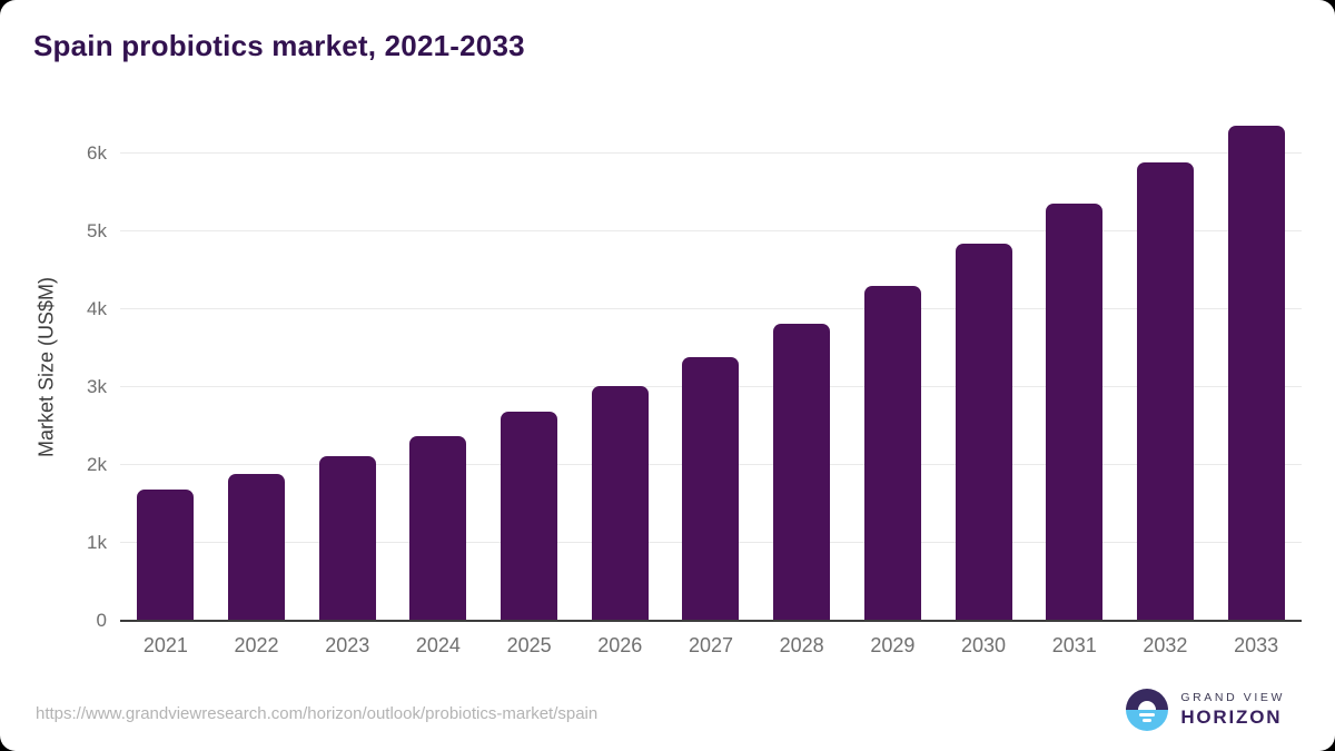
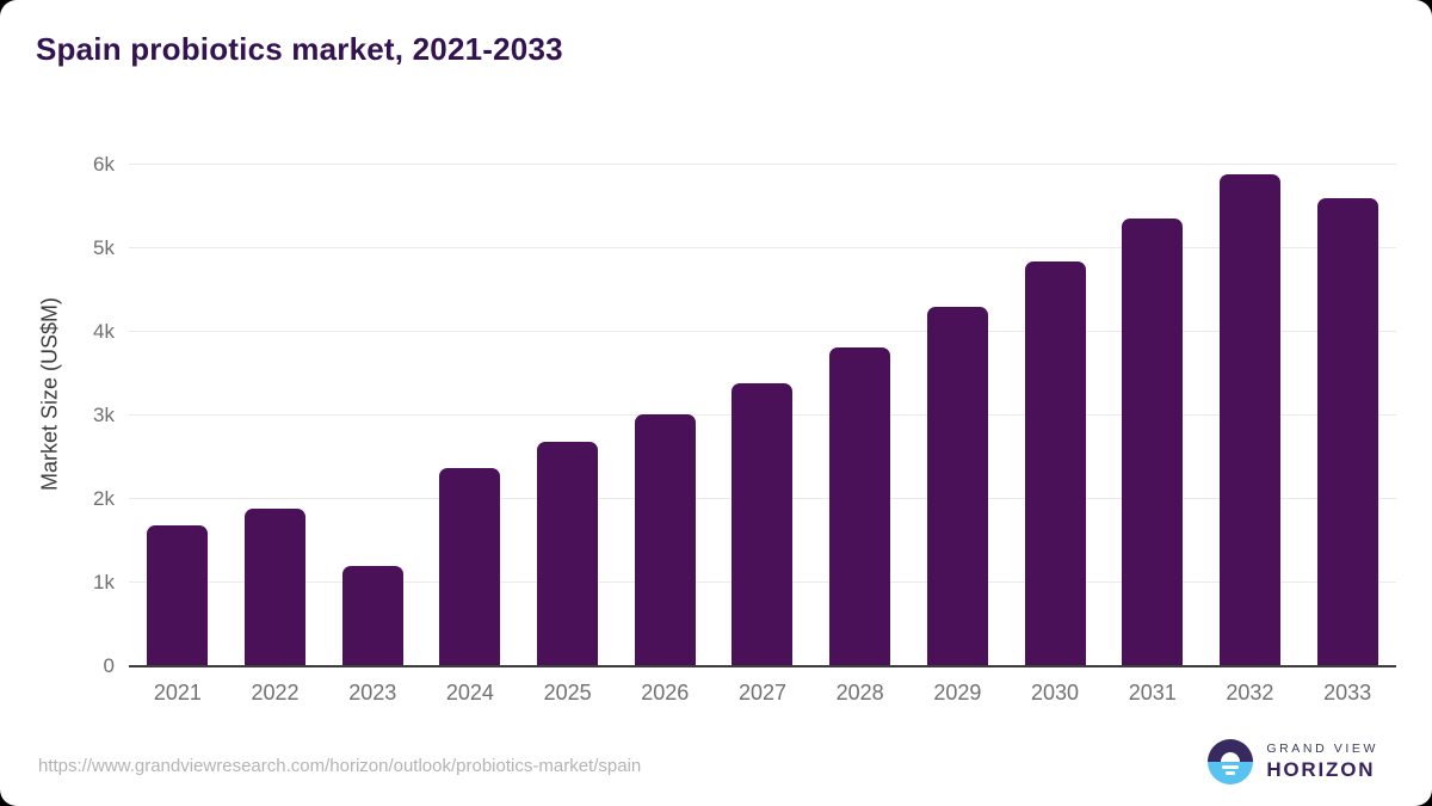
2023: 2.1k -> 1.2k
2033: 6.4k -> 5.6k
